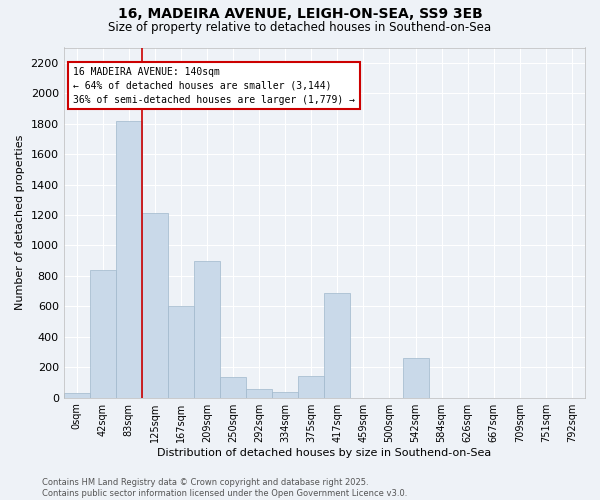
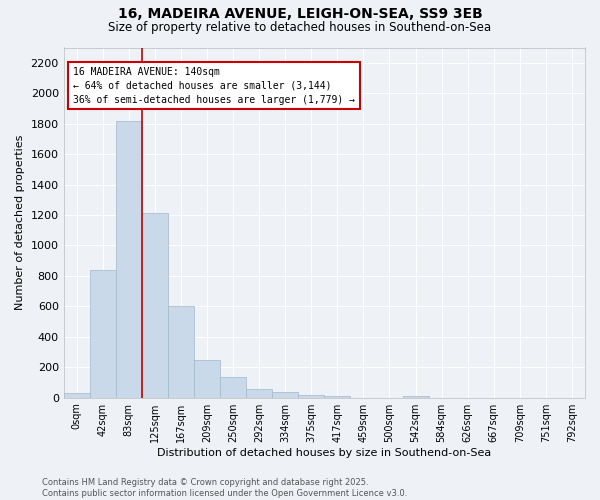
209sqm: 900 -> 250
375sqm: 140 -> 20
417sqm: 690 -> 10
542sqm: 260 -> 10
